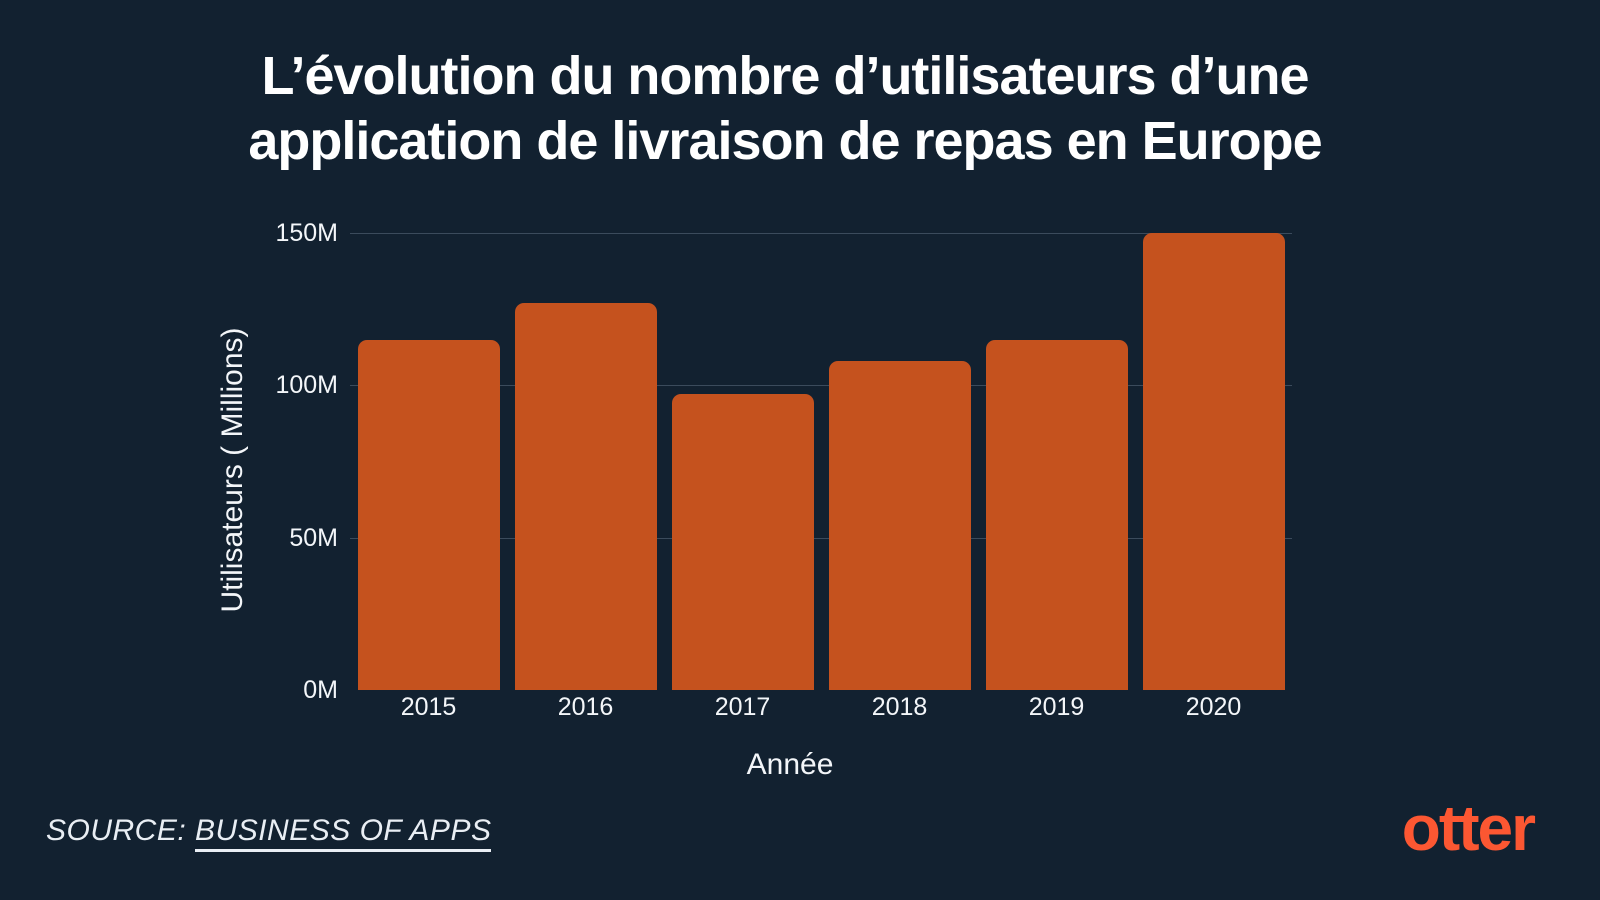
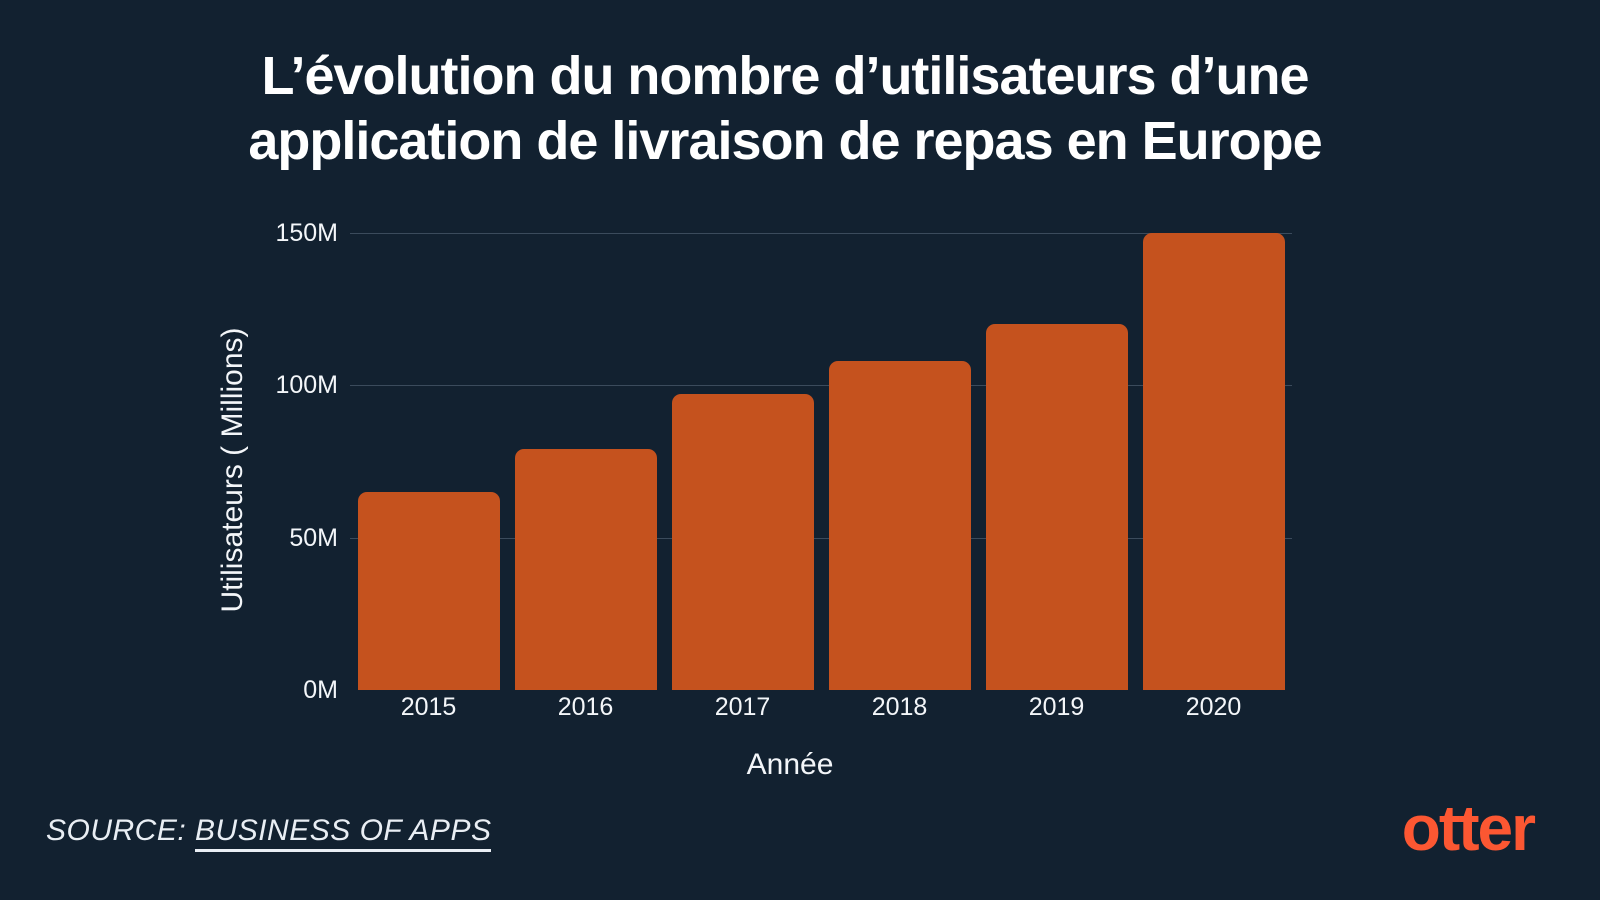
2015: 115M -> 65M
2016: 127M -> 79M
2019: 115M -> 120M
